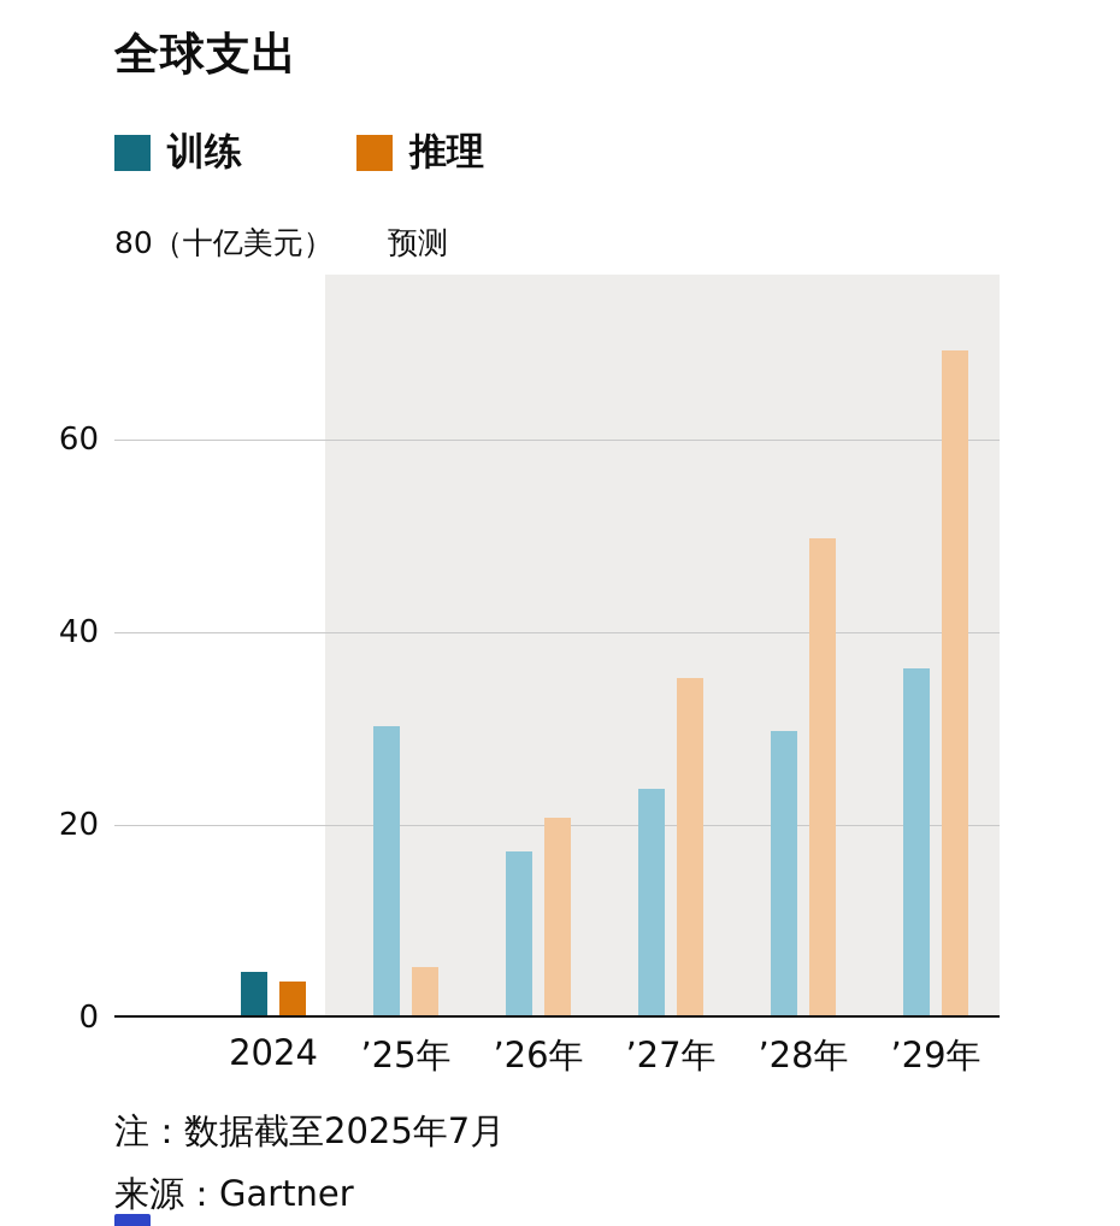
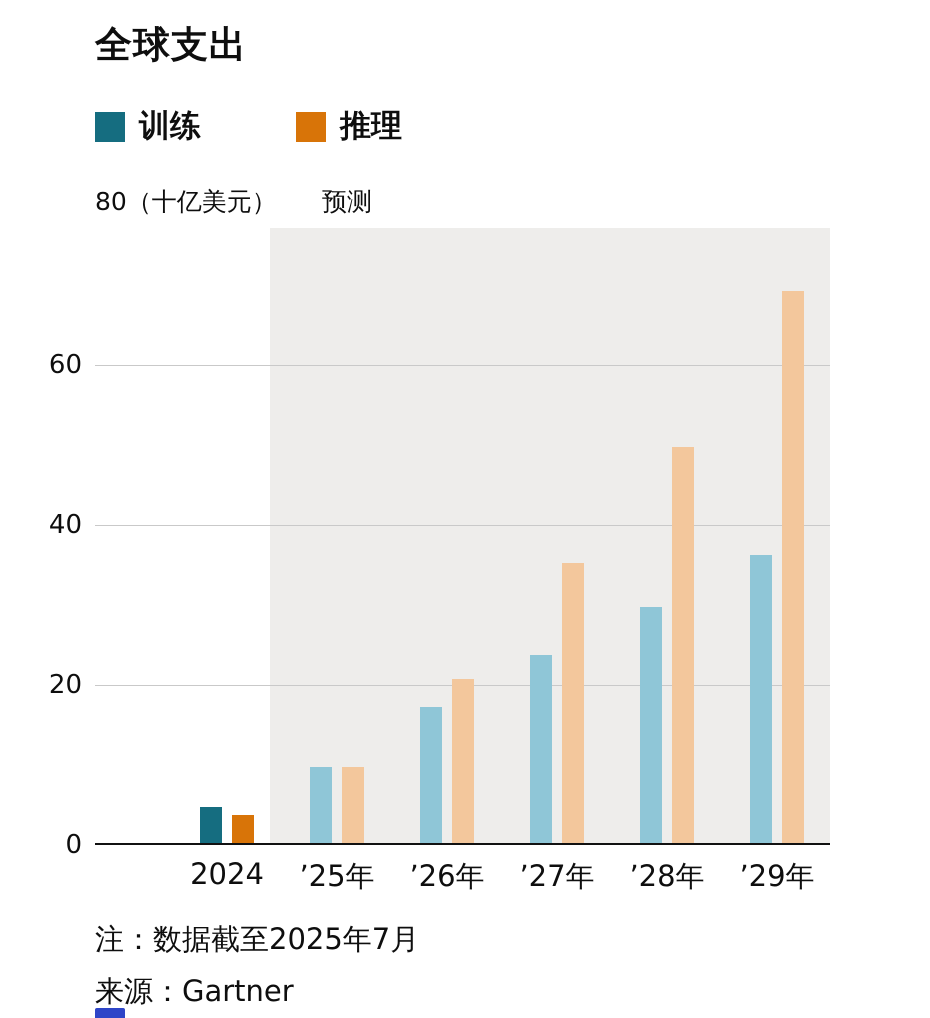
训练/’25年: 30 -> 10
推理/’25年: 5 -> 10
